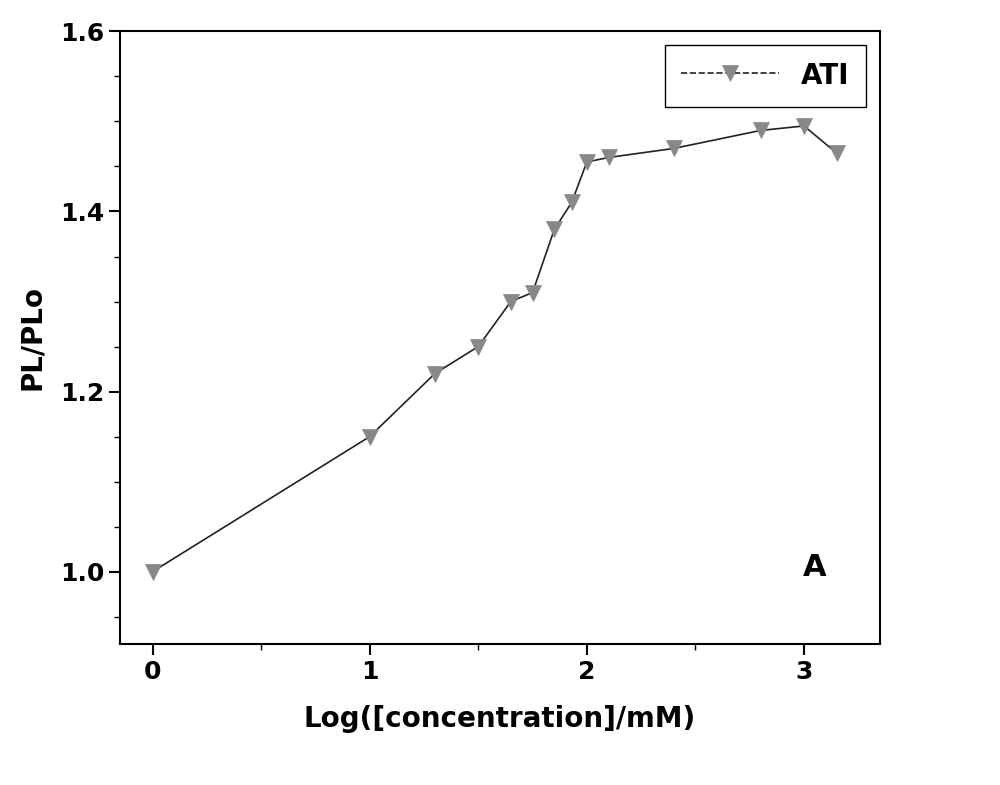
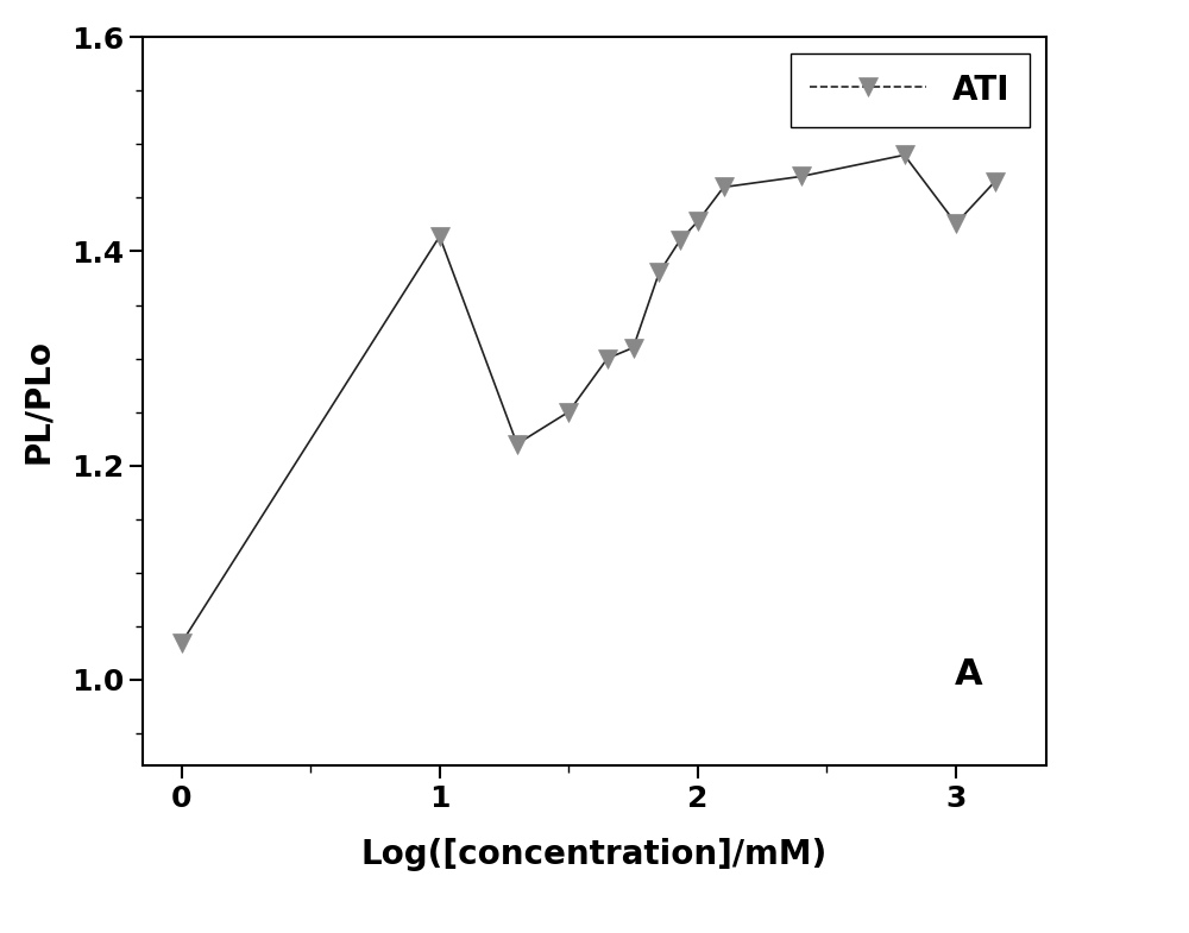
0: 1.000 -> 1.034
1: 1.150 -> 1.414
2: 1.455 -> 1.428
3: 1.495 -> 1.426
